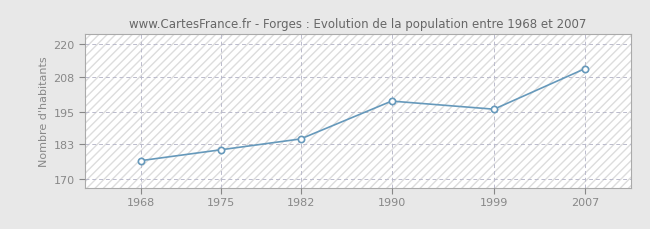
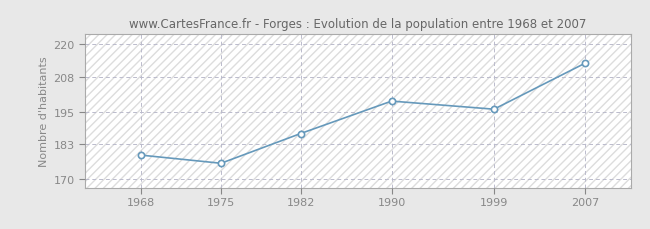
1968: 177 -> 179
1975: 181 -> 176
1982: 185 -> 187
2007: 211 -> 213
